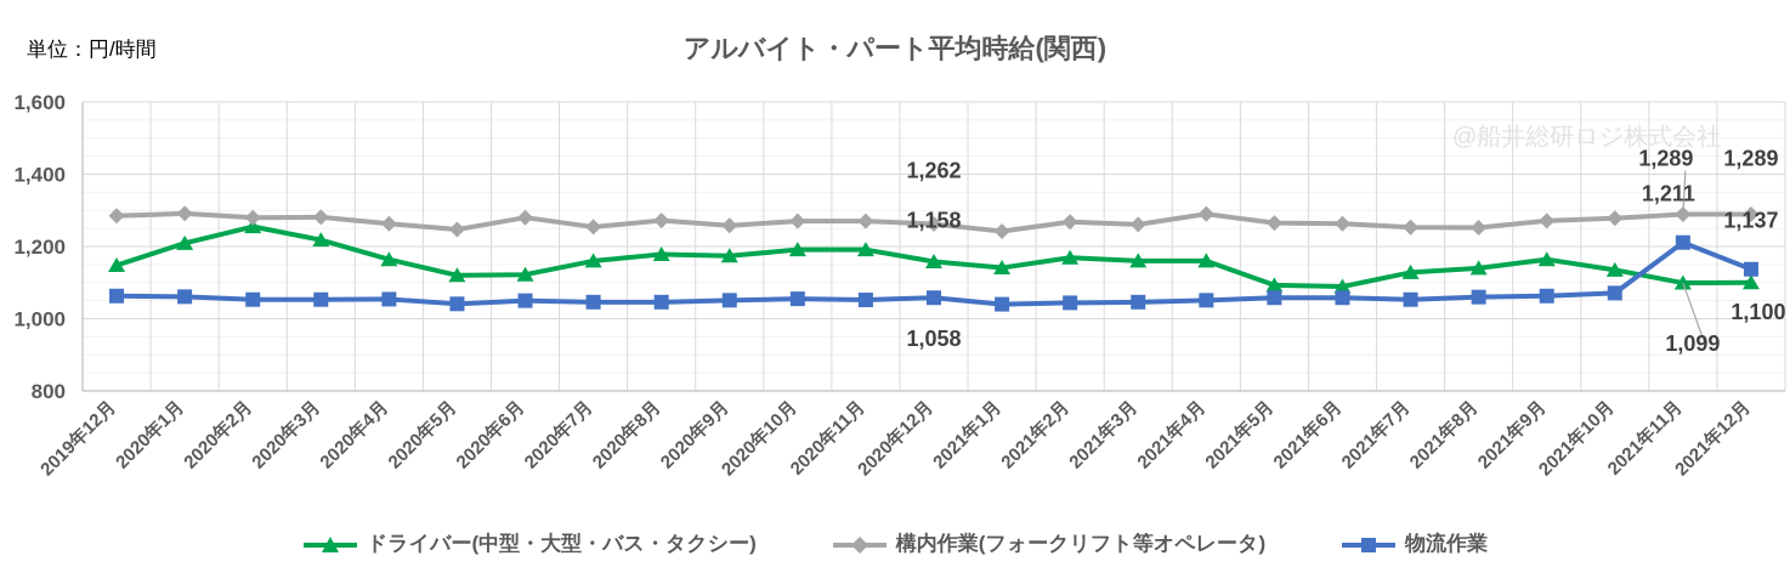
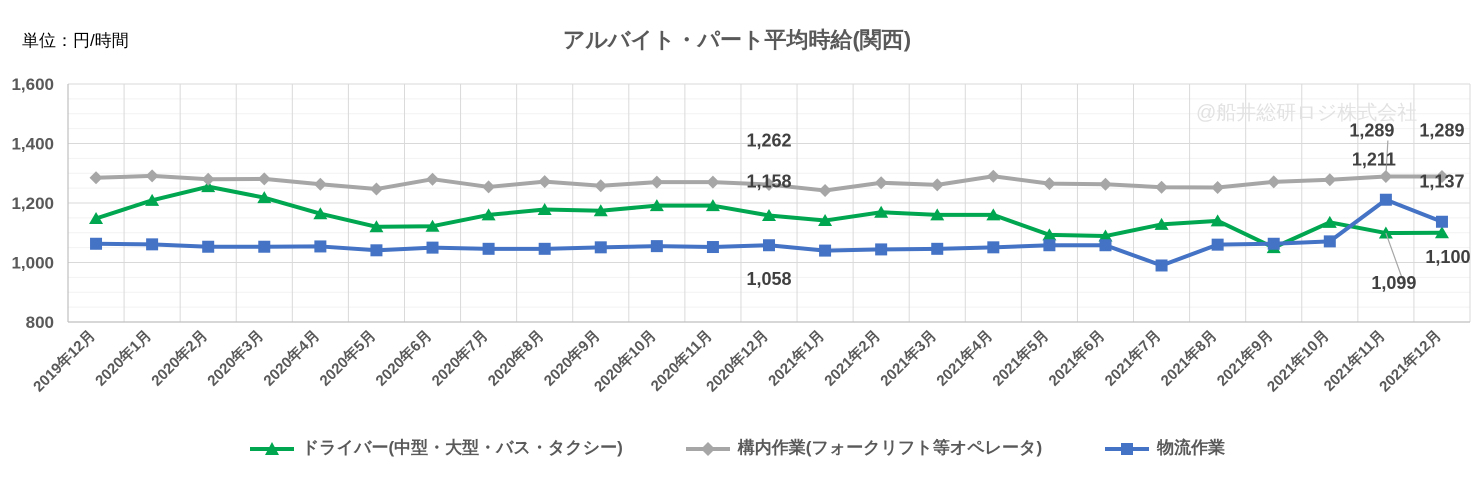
物流作業/2021年7月: 1050 -> 990
ドライバー(中型・大型・バス・タクシー)/2021年9月: 1160 -> 1050
